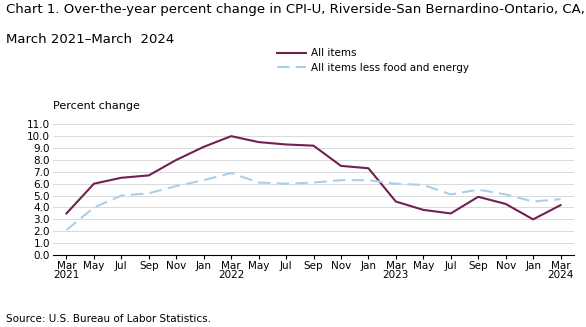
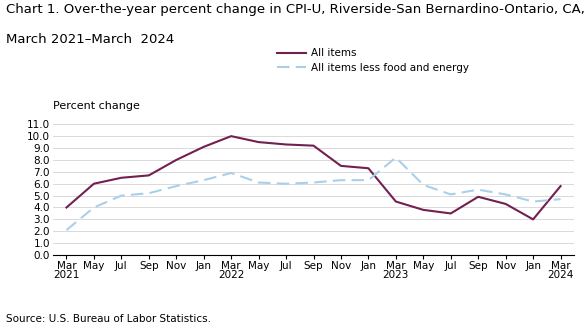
All items/Mar 2021: 3.5 -> 4.0
All items less food and energy/Mar 2023: 6.0 -> 8.2
All items/Mar 2024: 4.2 -> 5.8
